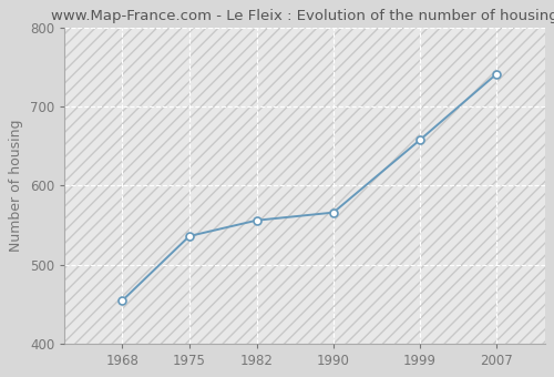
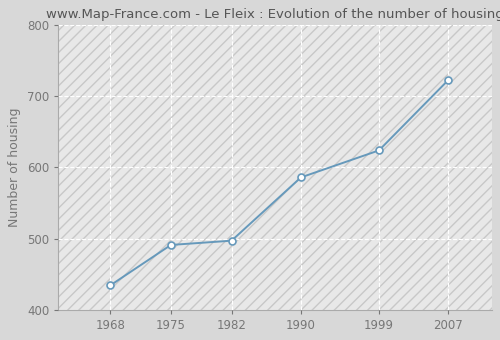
1968: 454 -> 434
1975: 536 -> 491
1982: 556 -> 497
1990: 566 -> 586
1999: 658 -> 624
2007: 742 -> 723
